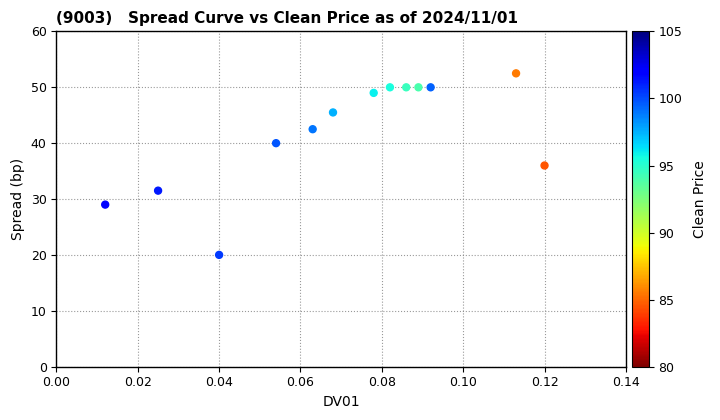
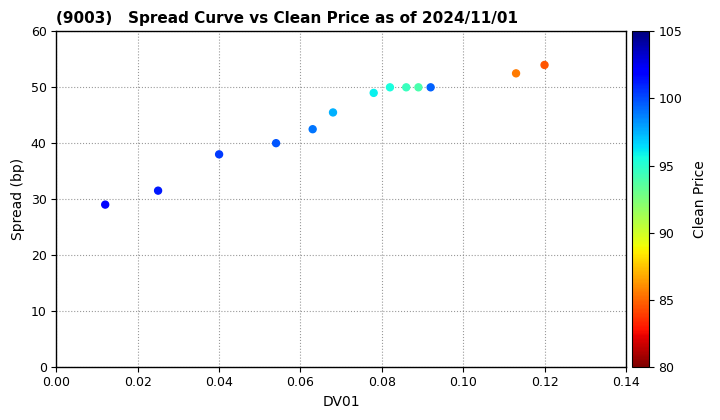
0.04: 20.0 -> 38.0
0.12: 36.0 -> 54.0
